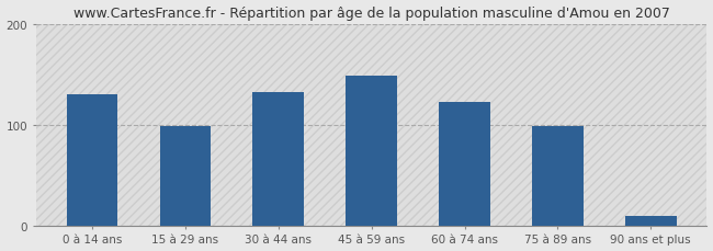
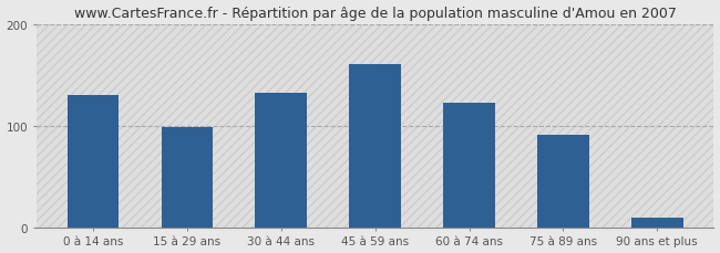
45 à 59 ans: 148 -> 160
75 à 89 ans: 98 -> 91
